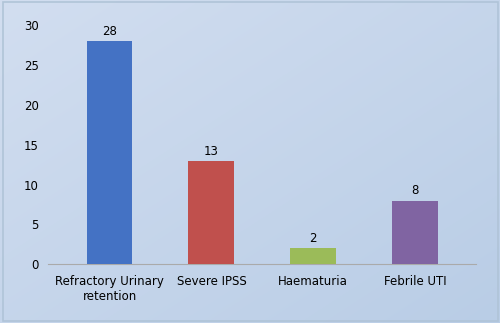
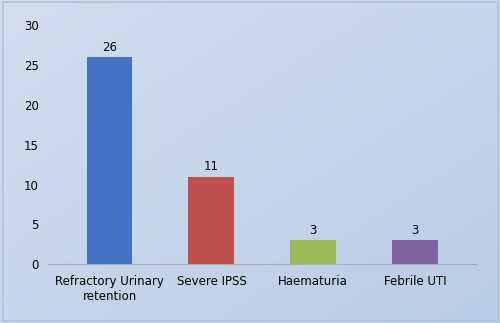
Refractory Urinary retention: 28 -> 26
Severe IPSS: 13 -> 11
Haematuria: 2 -> 3
Febrile UTI: 8 -> 3
